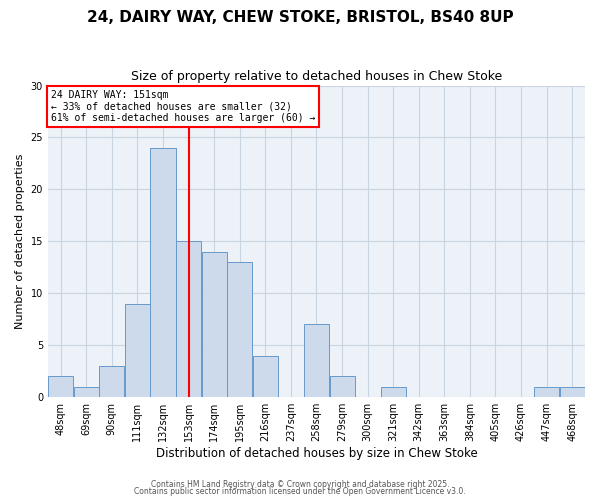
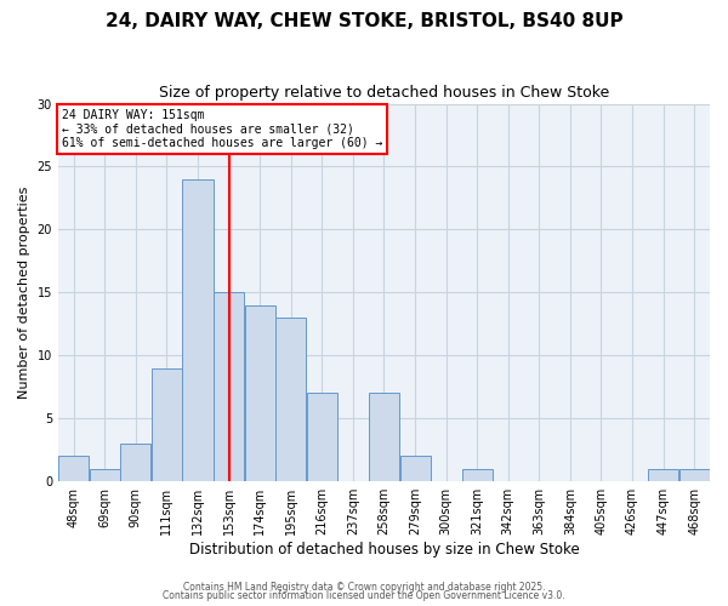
216sqm: 4 -> 7
